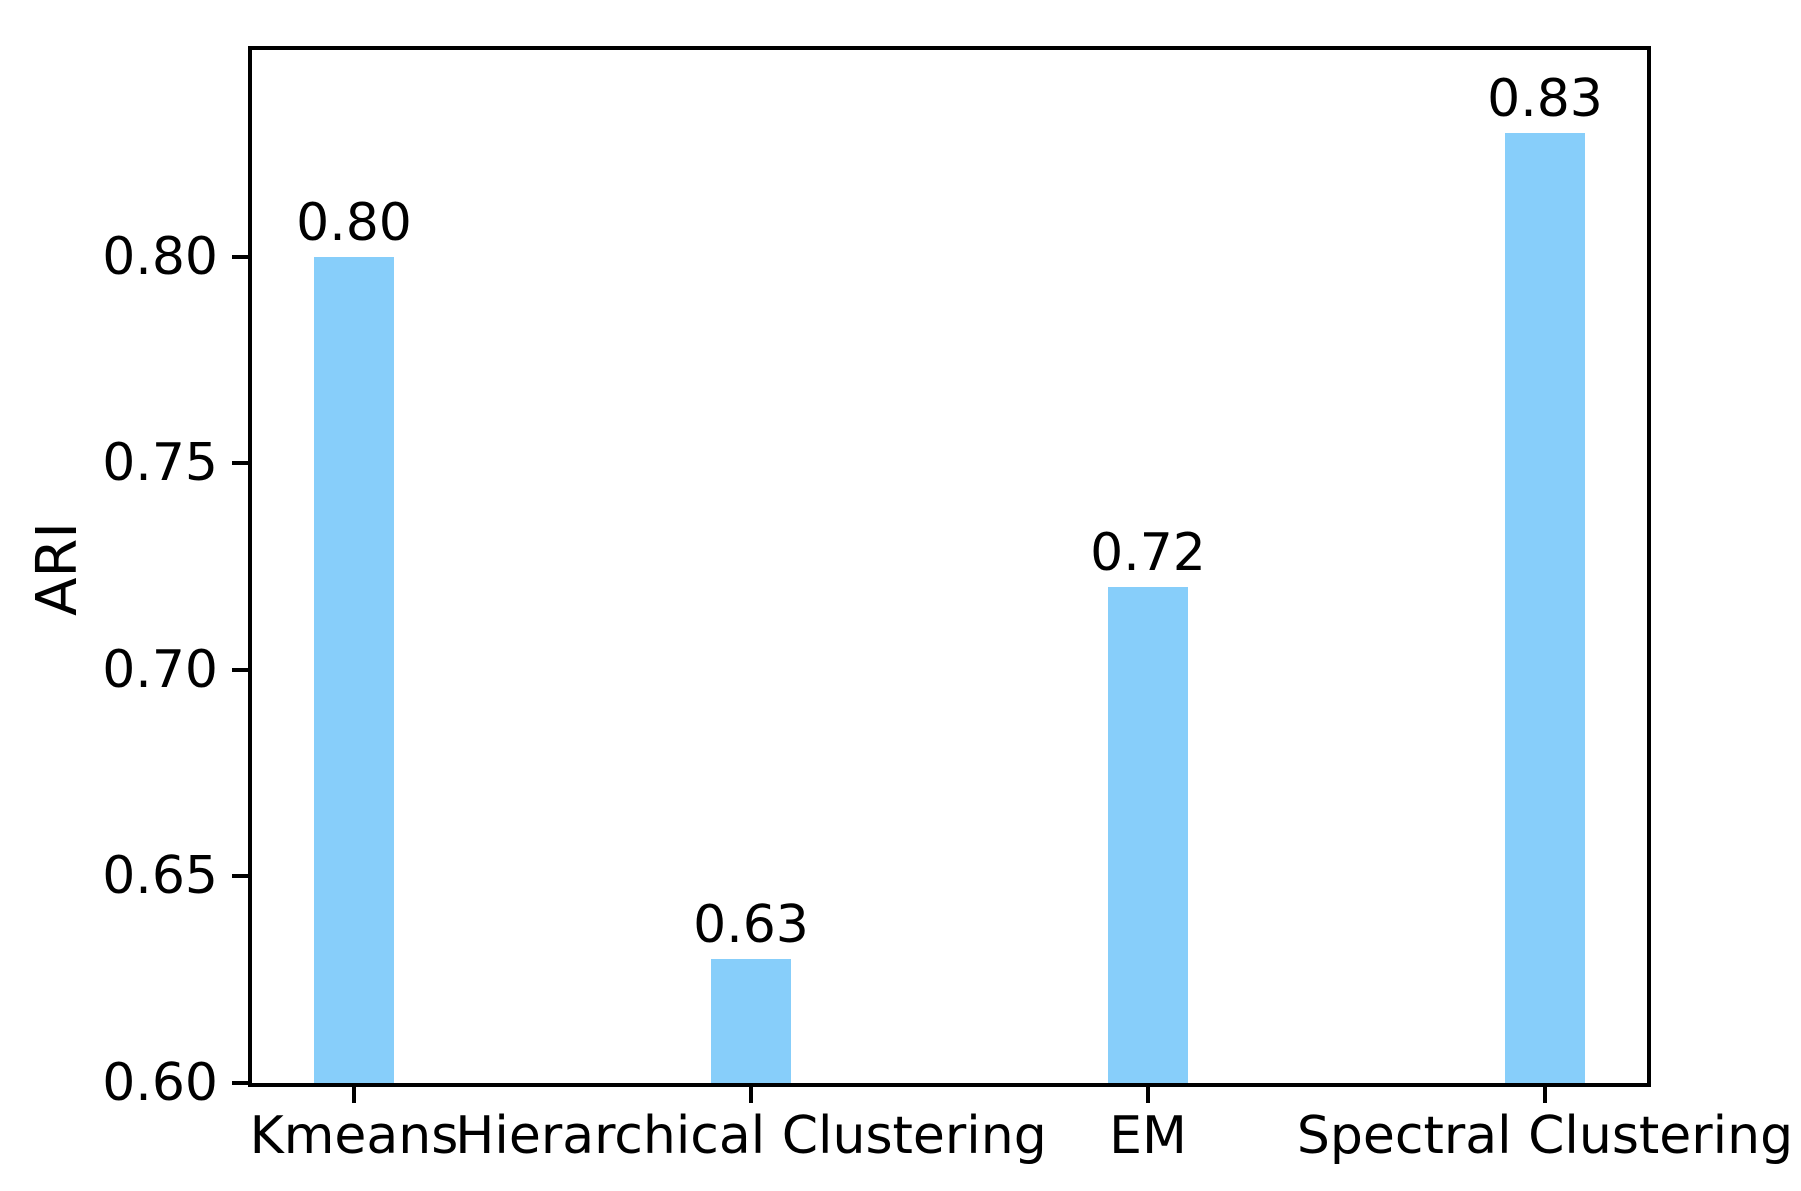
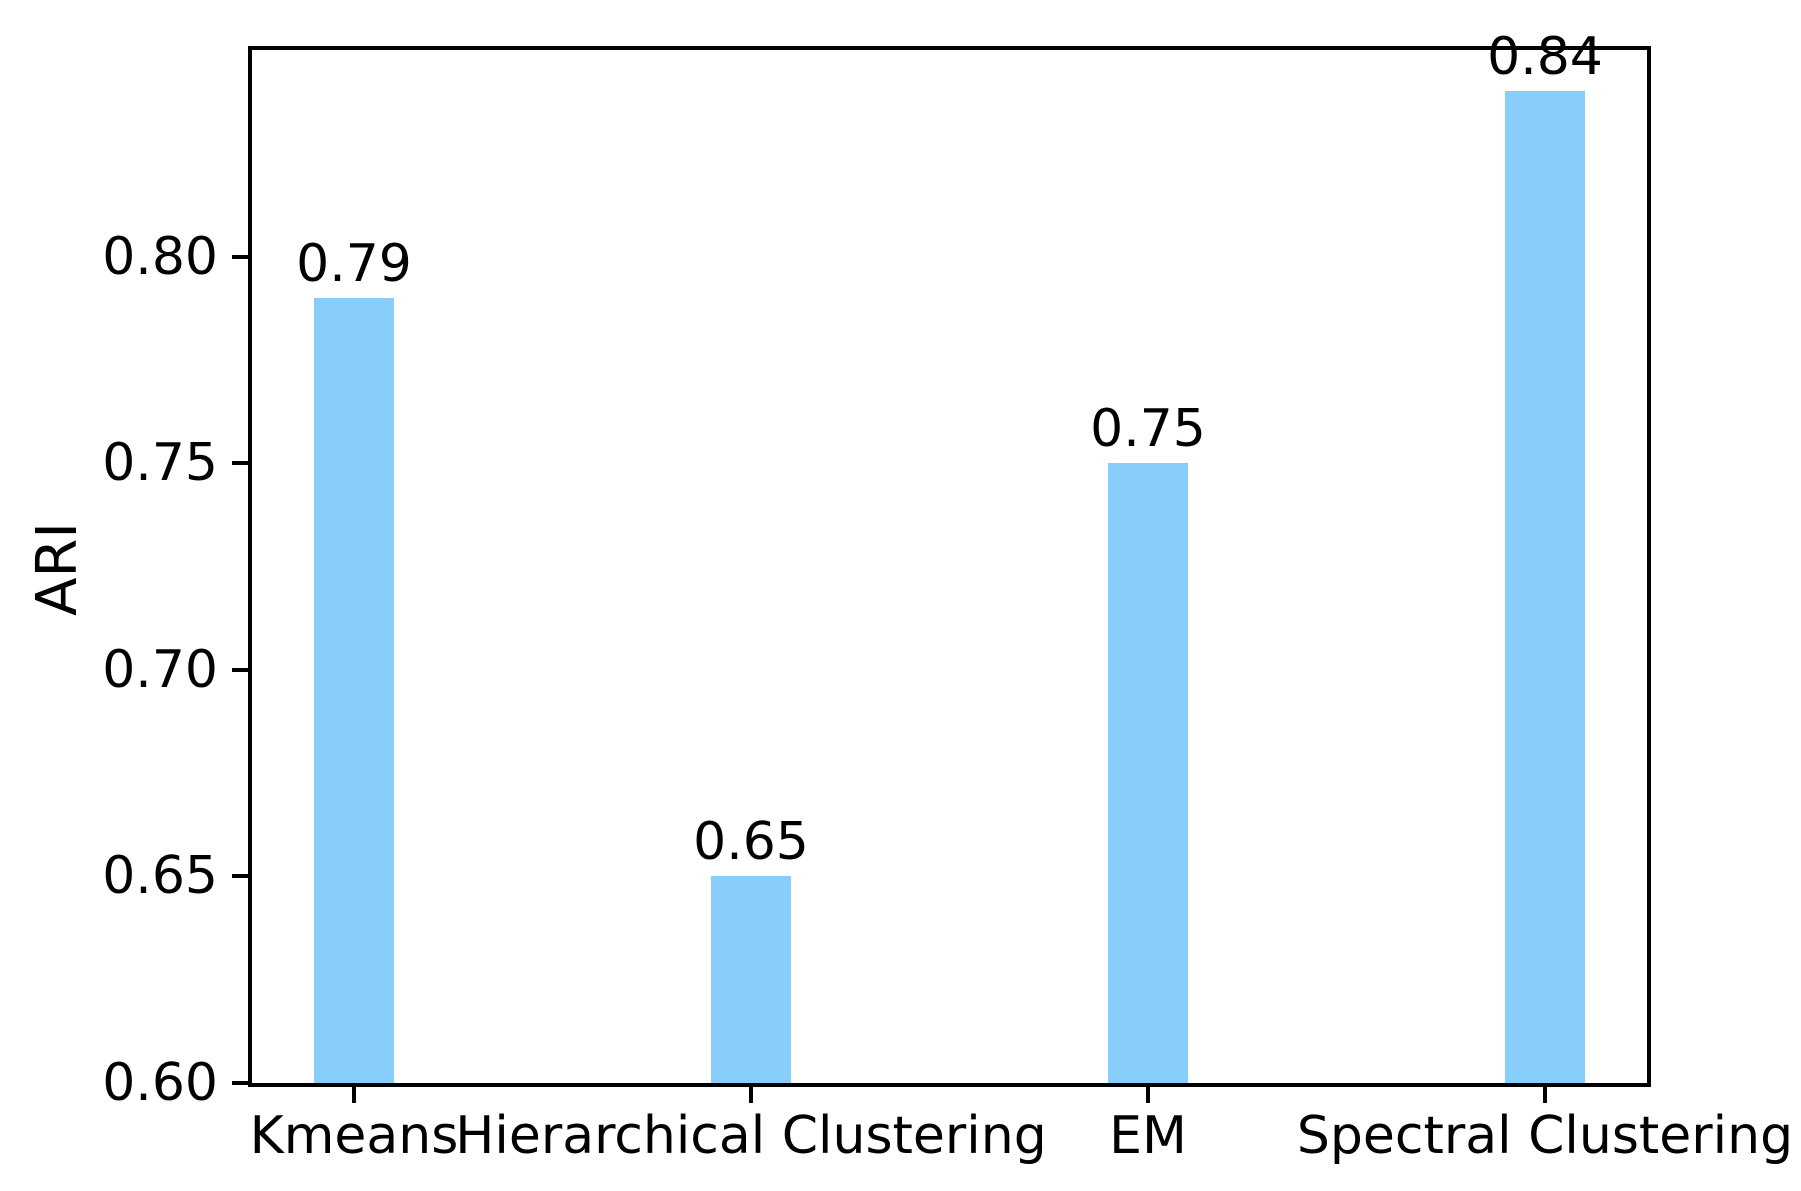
Kmeans: 0.80 -> 0.79
Hierarchical Clustering: 0.63 -> 0.65
EM: 0.72 -> 0.75
Spectral Clustering: 0.83 -> 0.84
